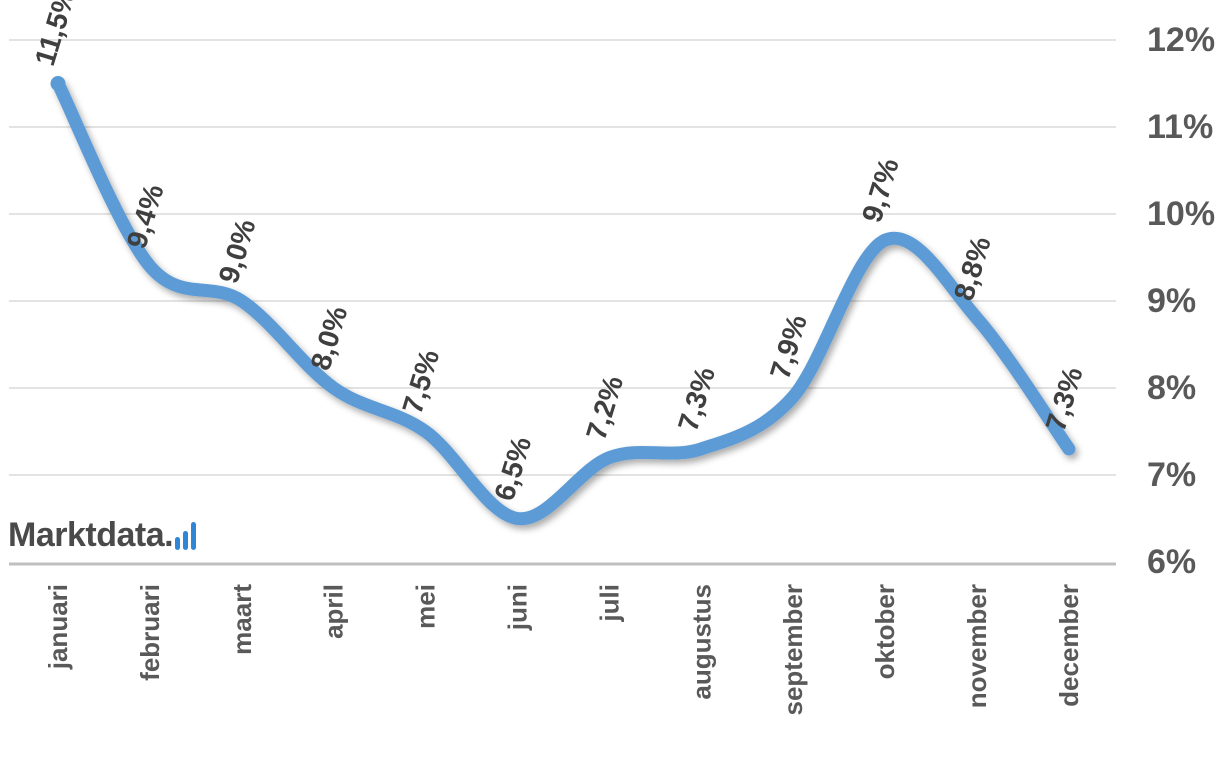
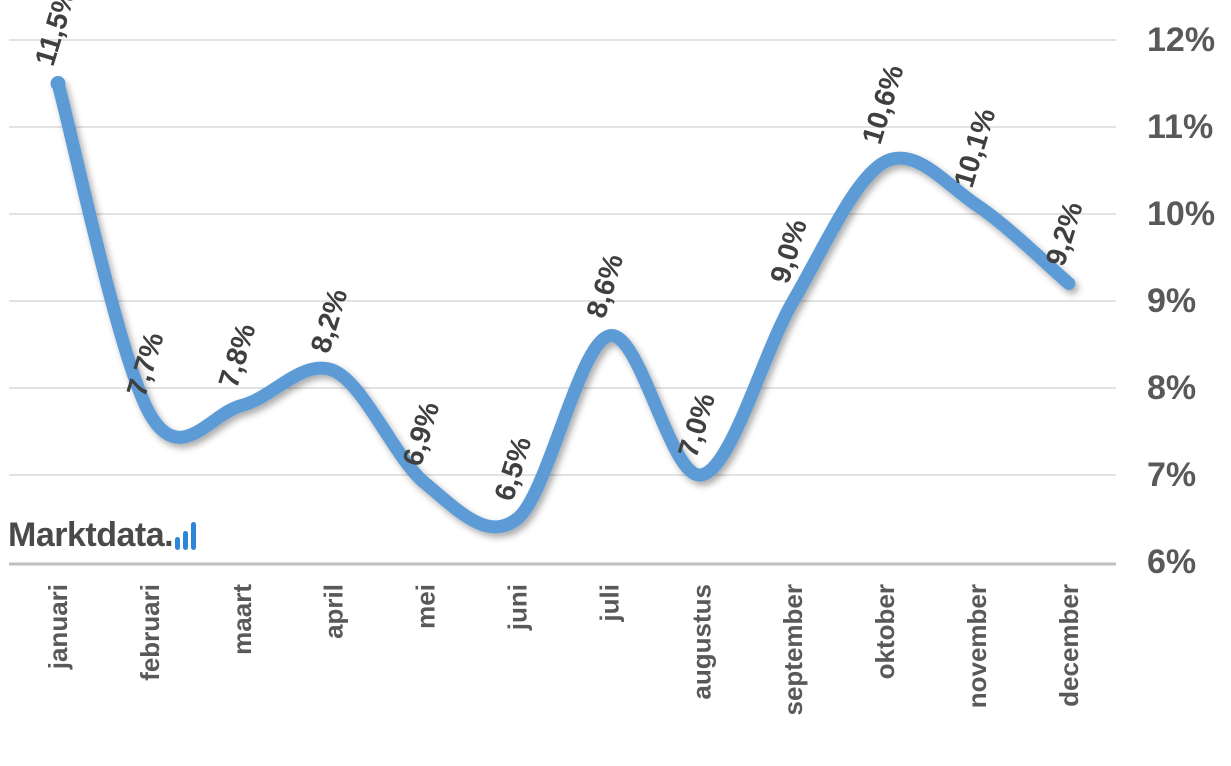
februari: 9,4% -> 7,7%
maart: 9,0% -> 7,8%
april: 8,0% -> 8,2%
mei: 7,5% -> 6,9%
juli: 7,2% -> 8,6%
augustus: 7,3% -> 7,0%
september: 7,9% -> 9,0%
oktober: 9,7% -> 10,6%
november: 8,8% -> 10,1%
december: 7,3% -> 9,2%
